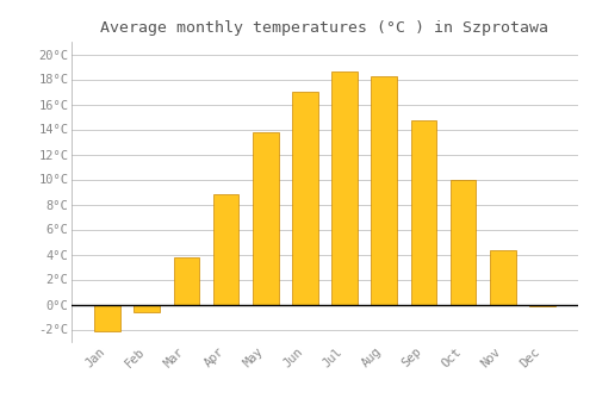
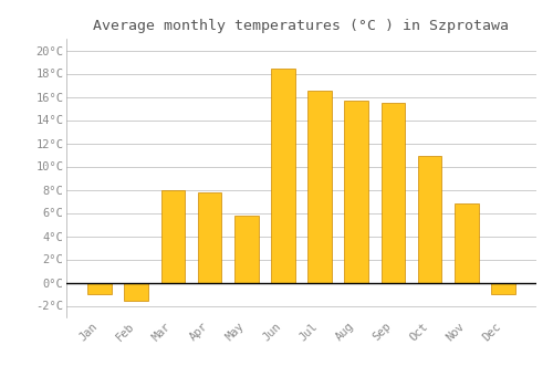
Jan: -2.1°C -> -1.0°C
Feb: -0.6°C -> -1.6°C
Mar: 3.8°C -> 8.0°C
Apr: 8.8°C -> 7.8°C
May: 13.8°C -> 5.8°C
Jun: 17.0°C -> 18.4°C
Jul: 18.6°C -> 16.5°C
Aug: 18.2°C -> 15.7°C
Sep: 14.7°C -> 15.5°C
Oct: 10.0°C -> 10.9°C
Nov: 4.3°C -> 6.8°C
Dec: -0.1°C -> -1.0°C
